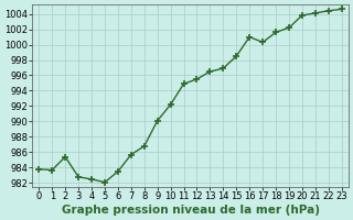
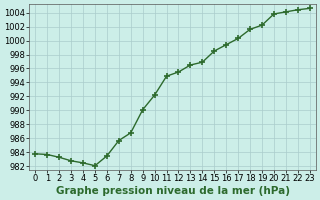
2: 985.4 -> 983.3
16: 1001.0 -> 999.4
